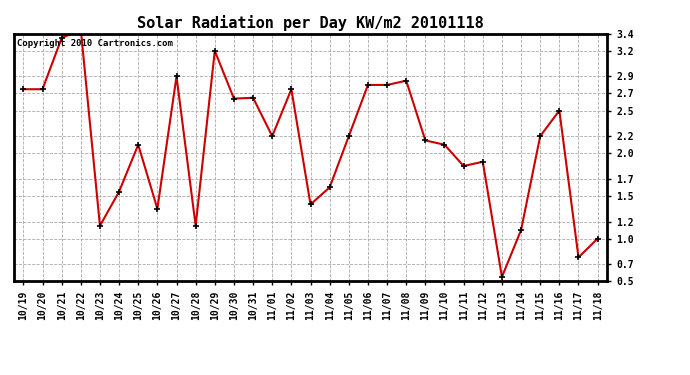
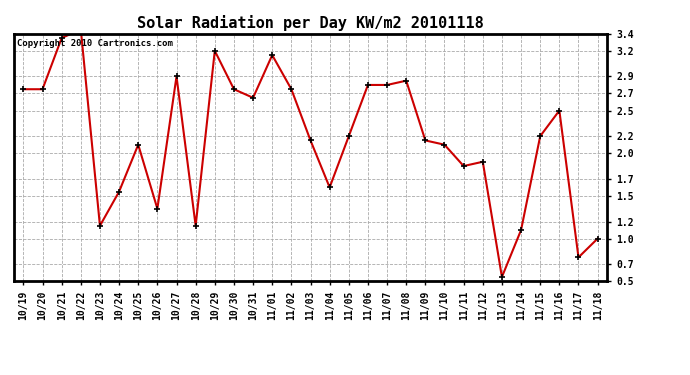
10/30: 2.64 -> 2.75
11/01: 2.20 -> 3.15
11/03: 1.40 -> 2.15
